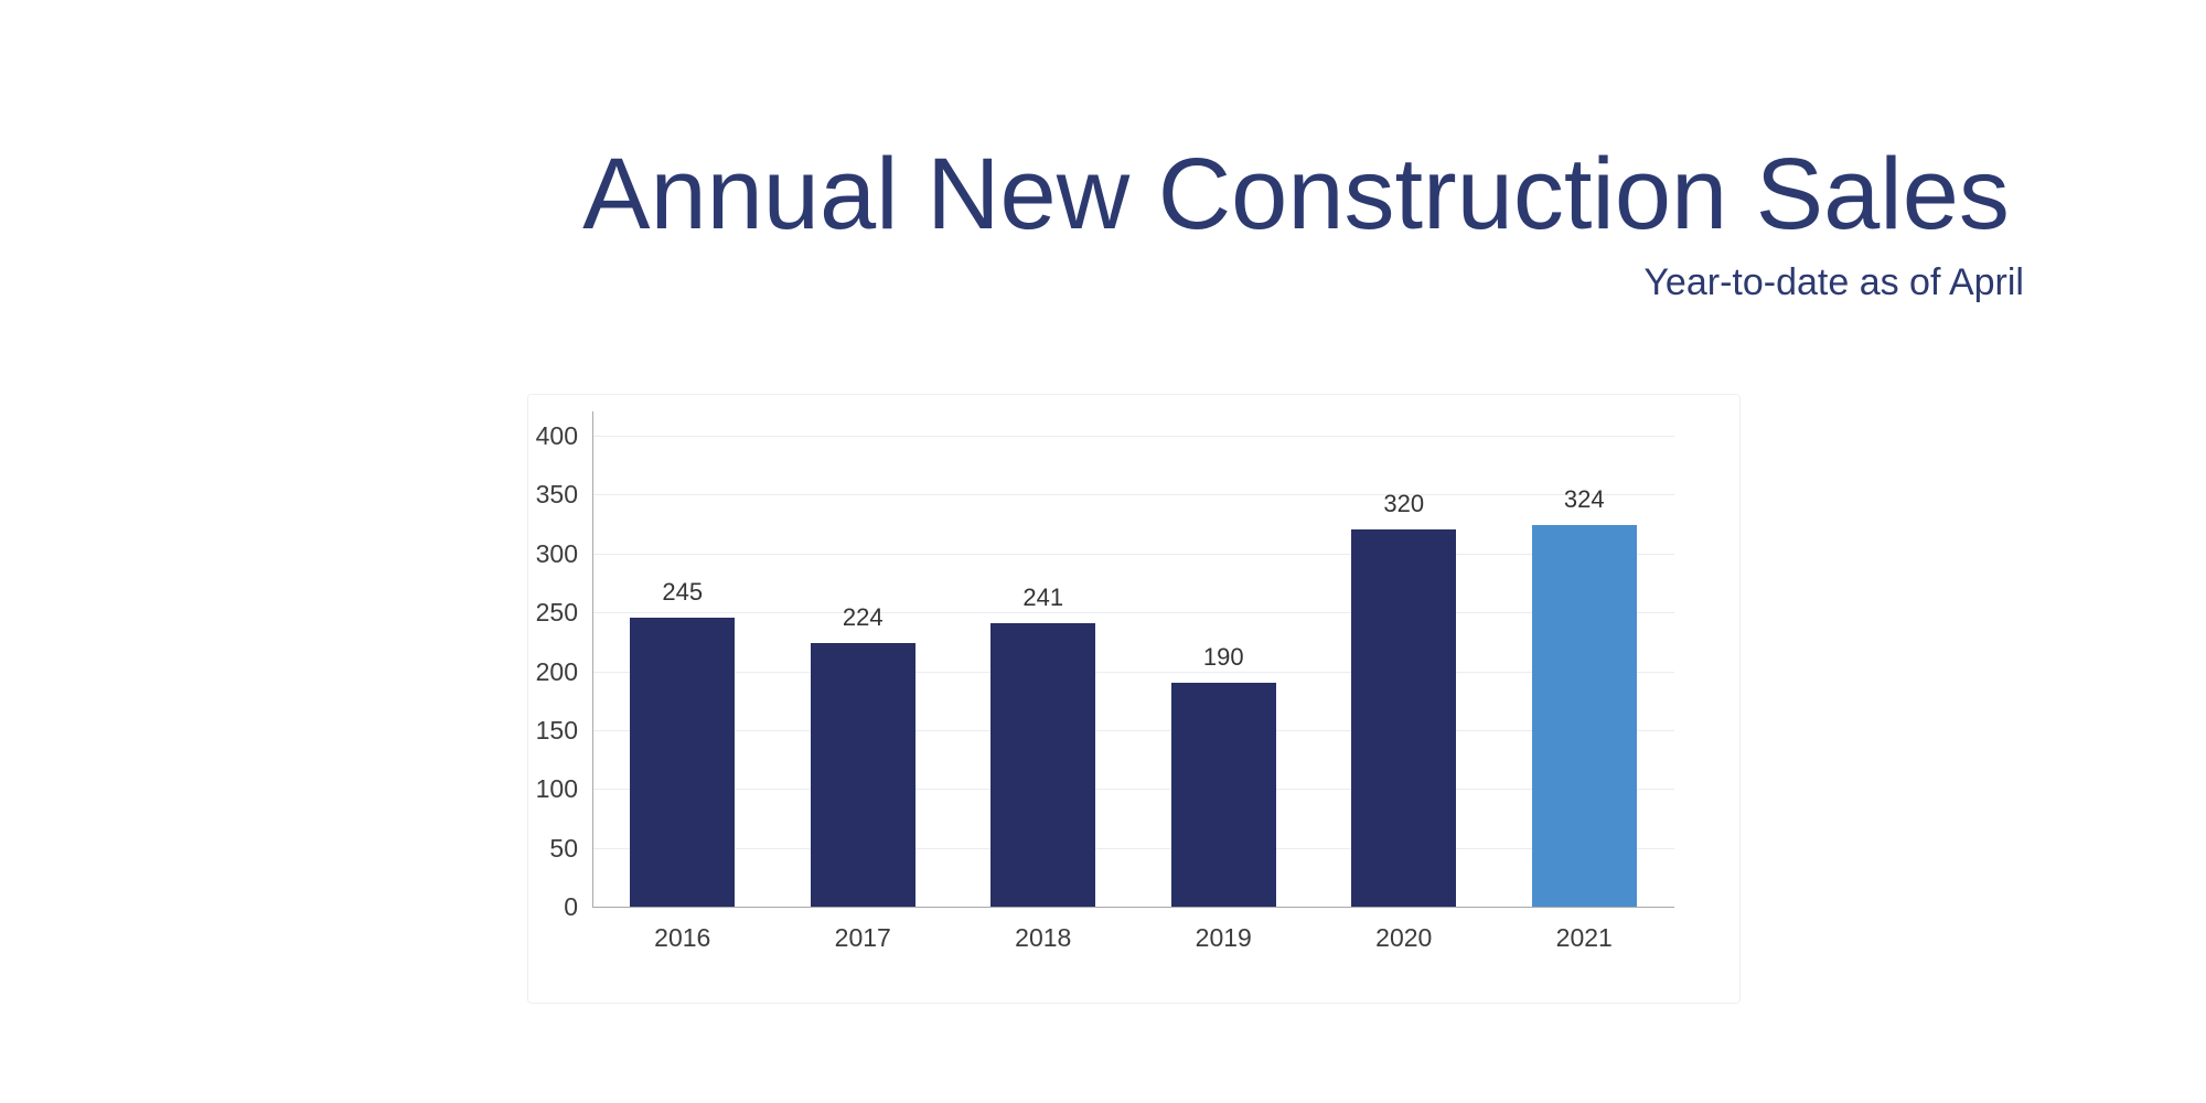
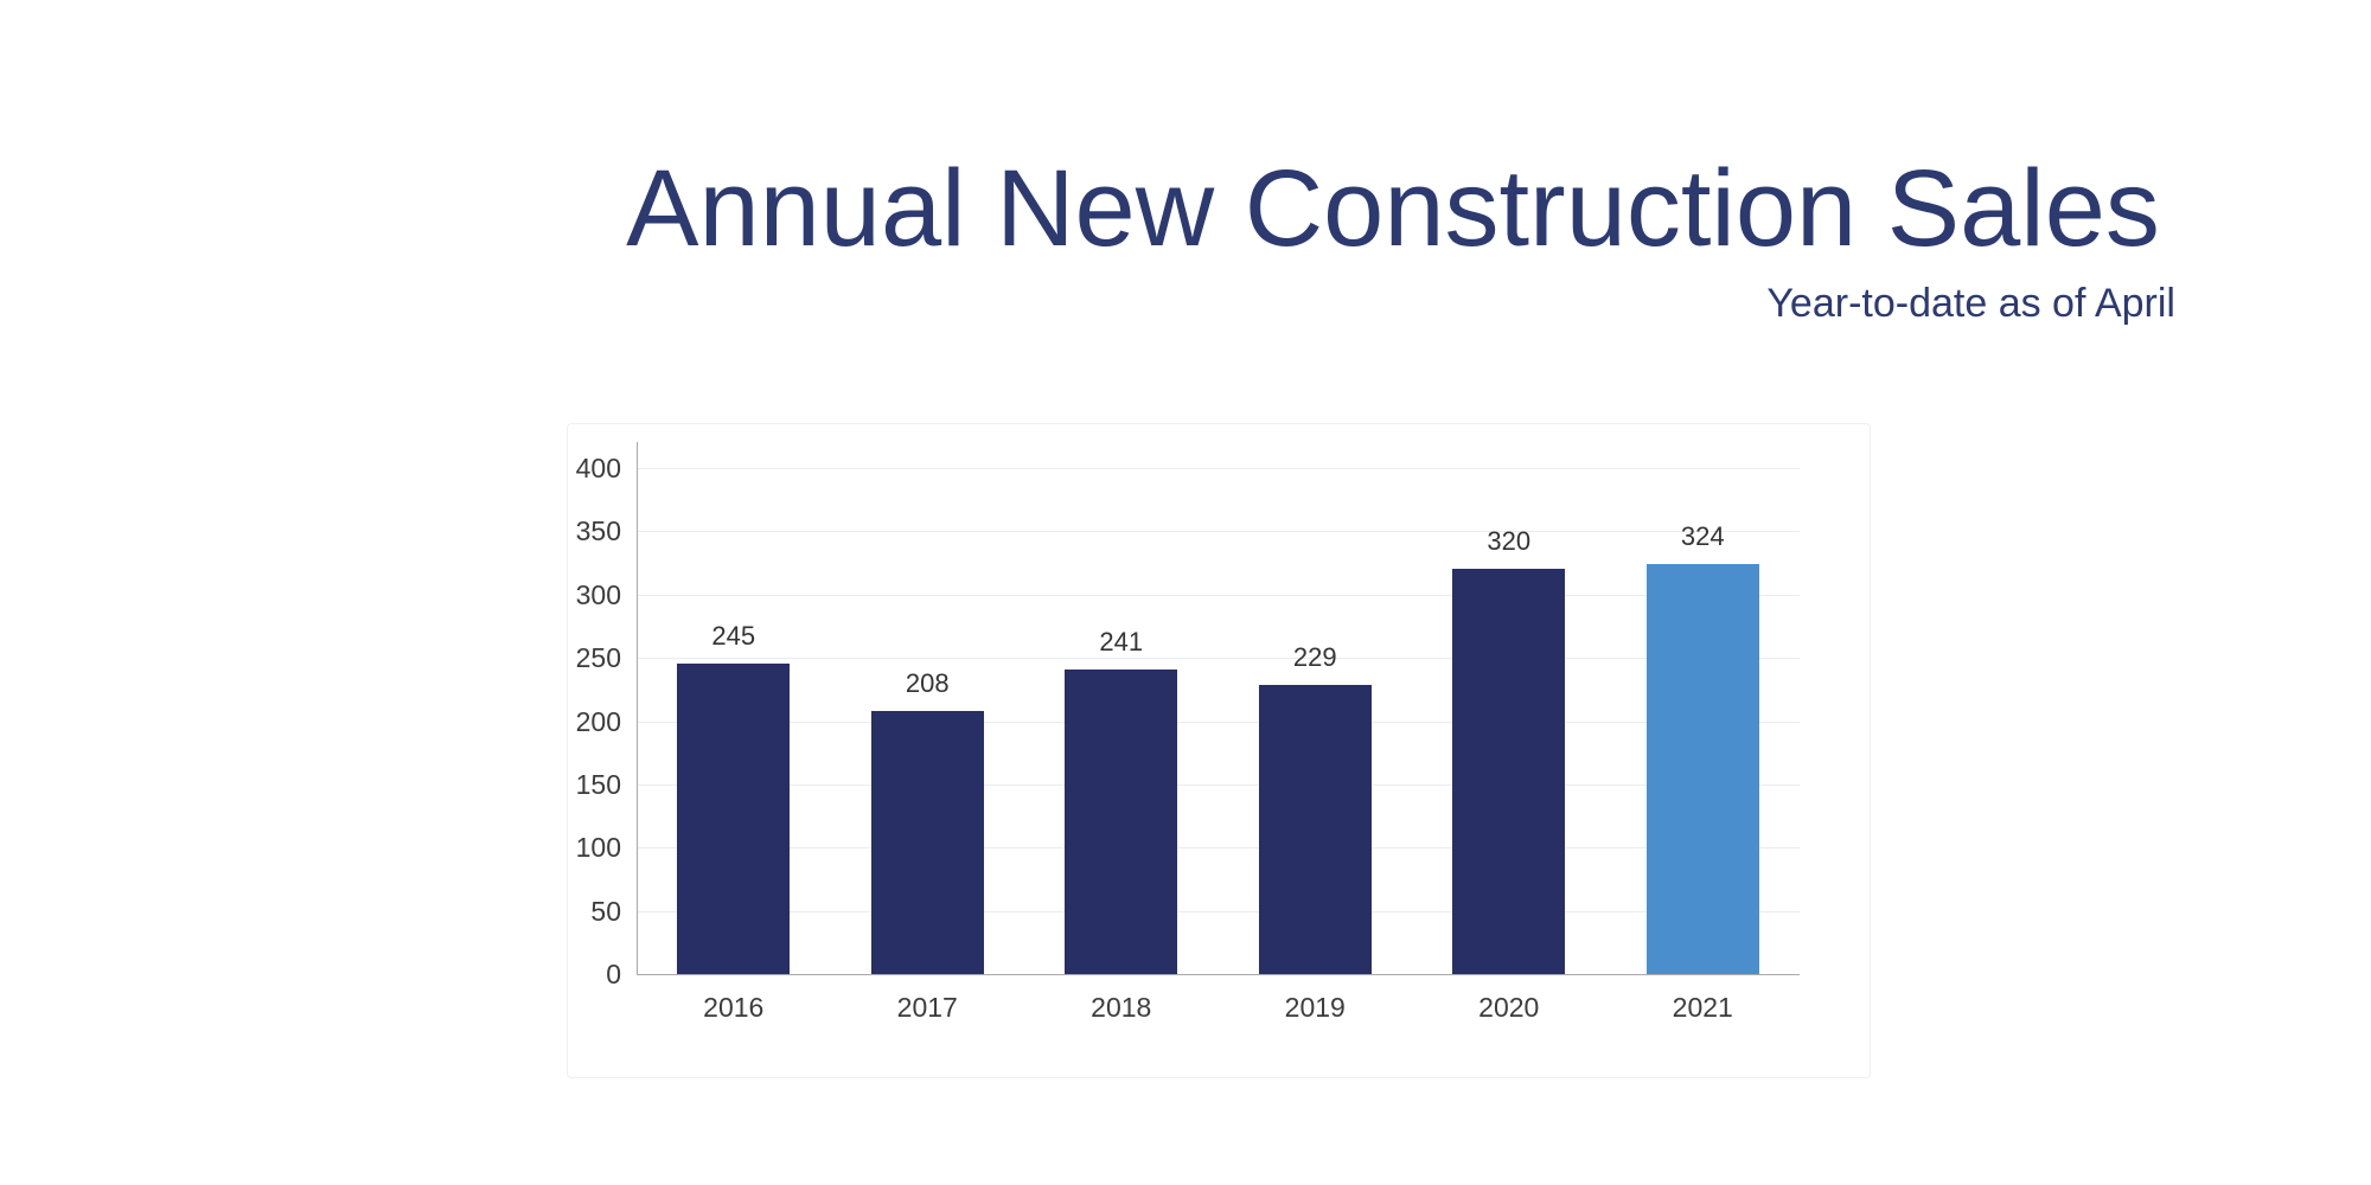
2017: 224 -> 208
2019: 190 -> 229
